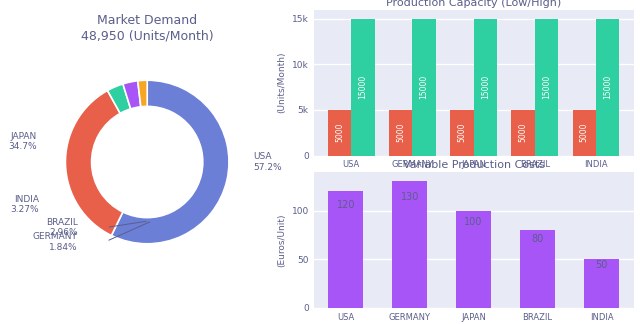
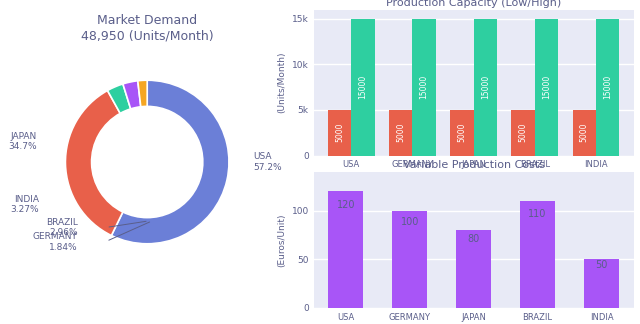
GERMANY: 130 -> 100
JAPAN: 100 -> 80
BRAZIL: 80 -> 110
